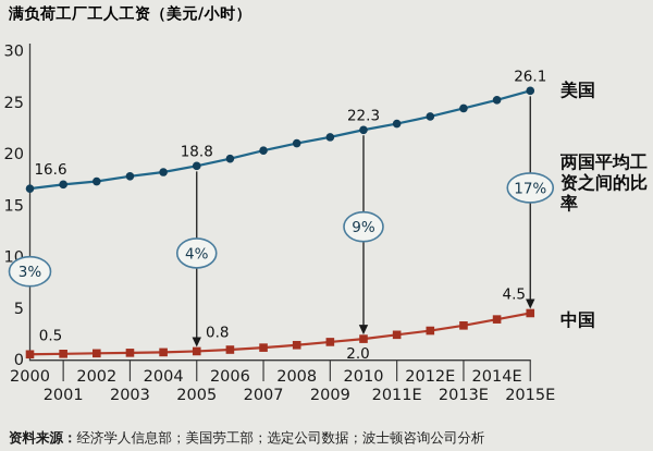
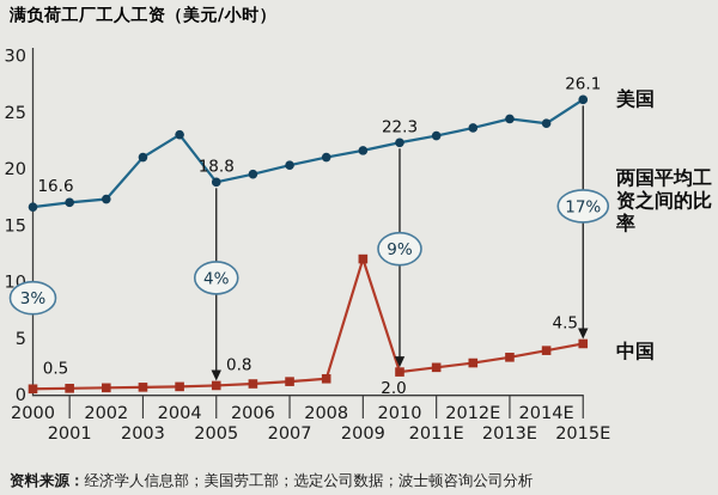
美国/2003: 18 -> 21
美国/2004: 18 -> 23
中国/2009: 2 -> 12
美国/2014E: 25 -> 24
